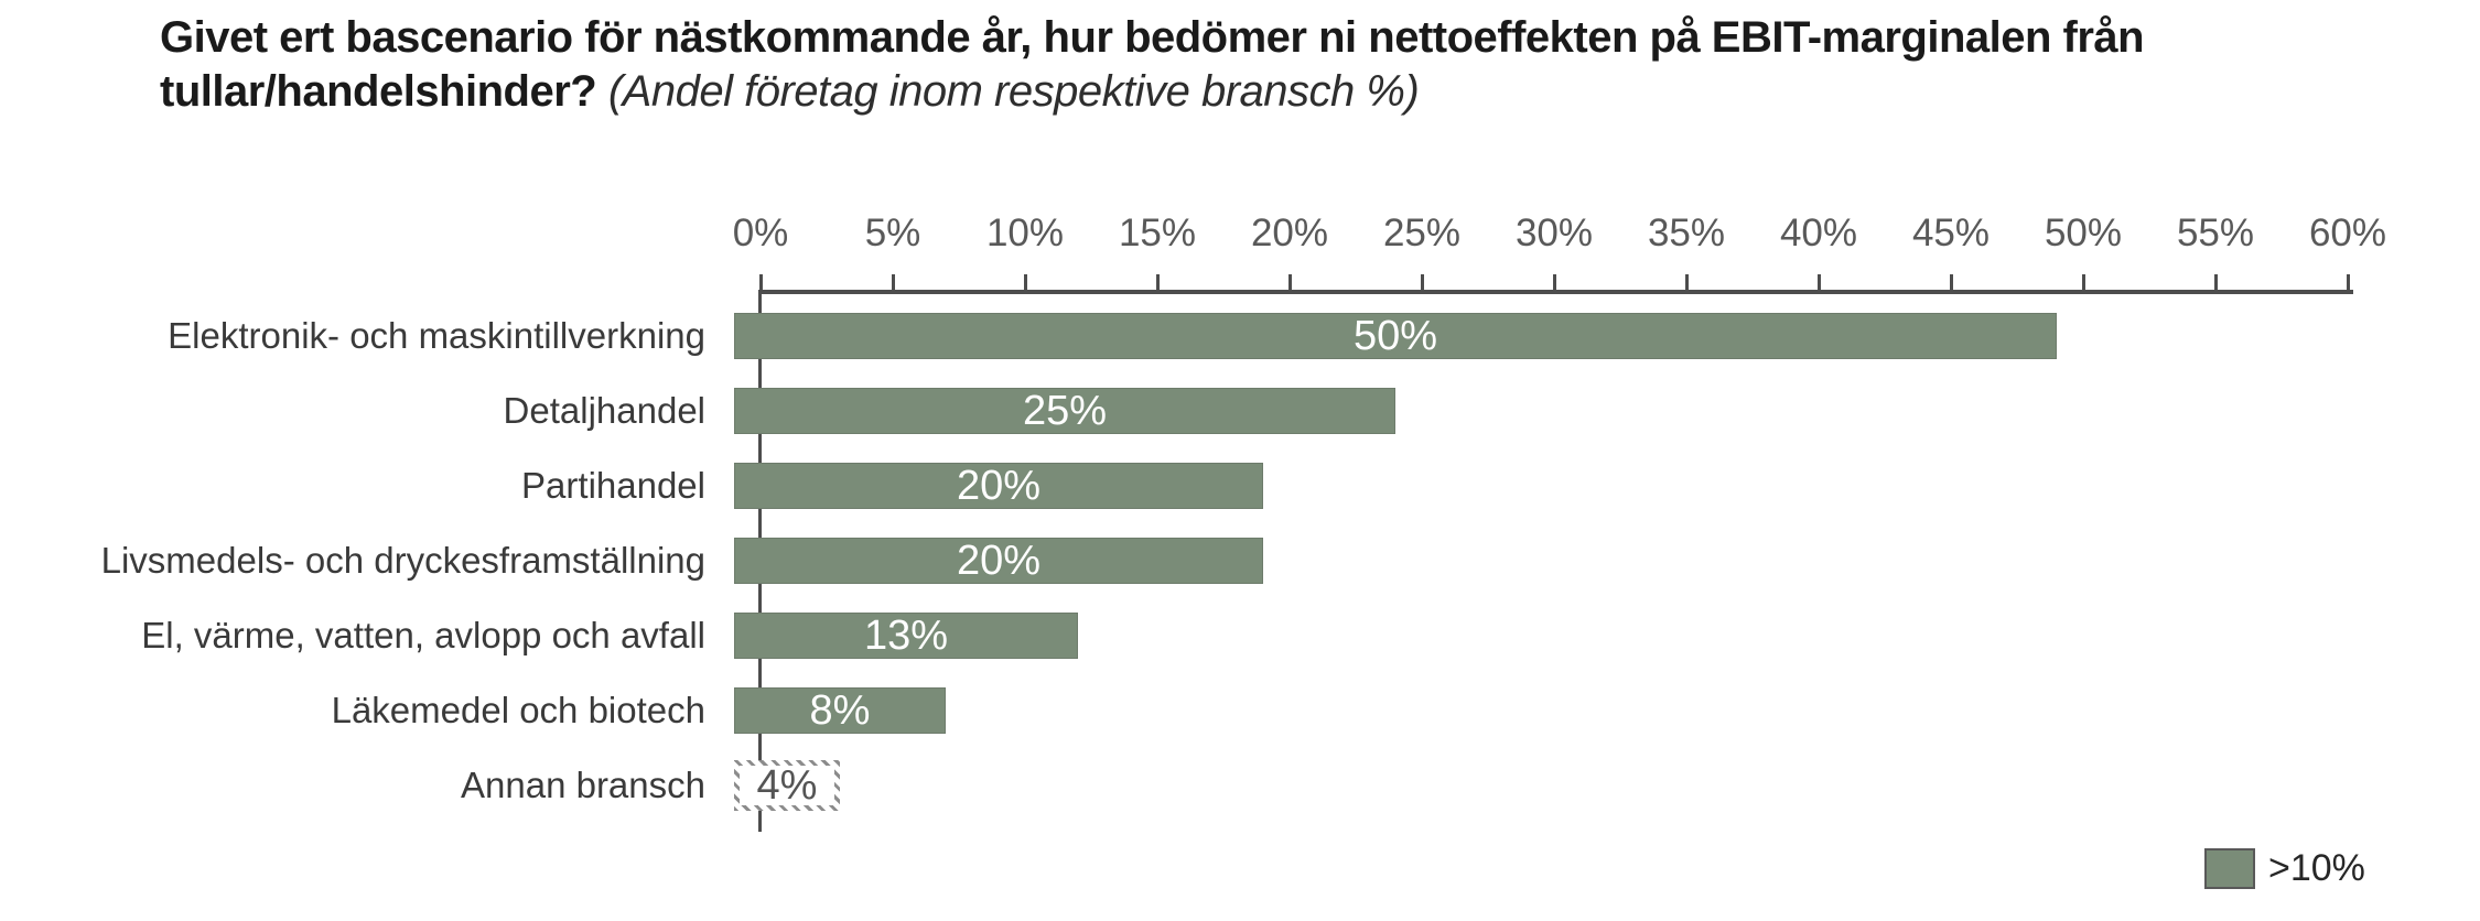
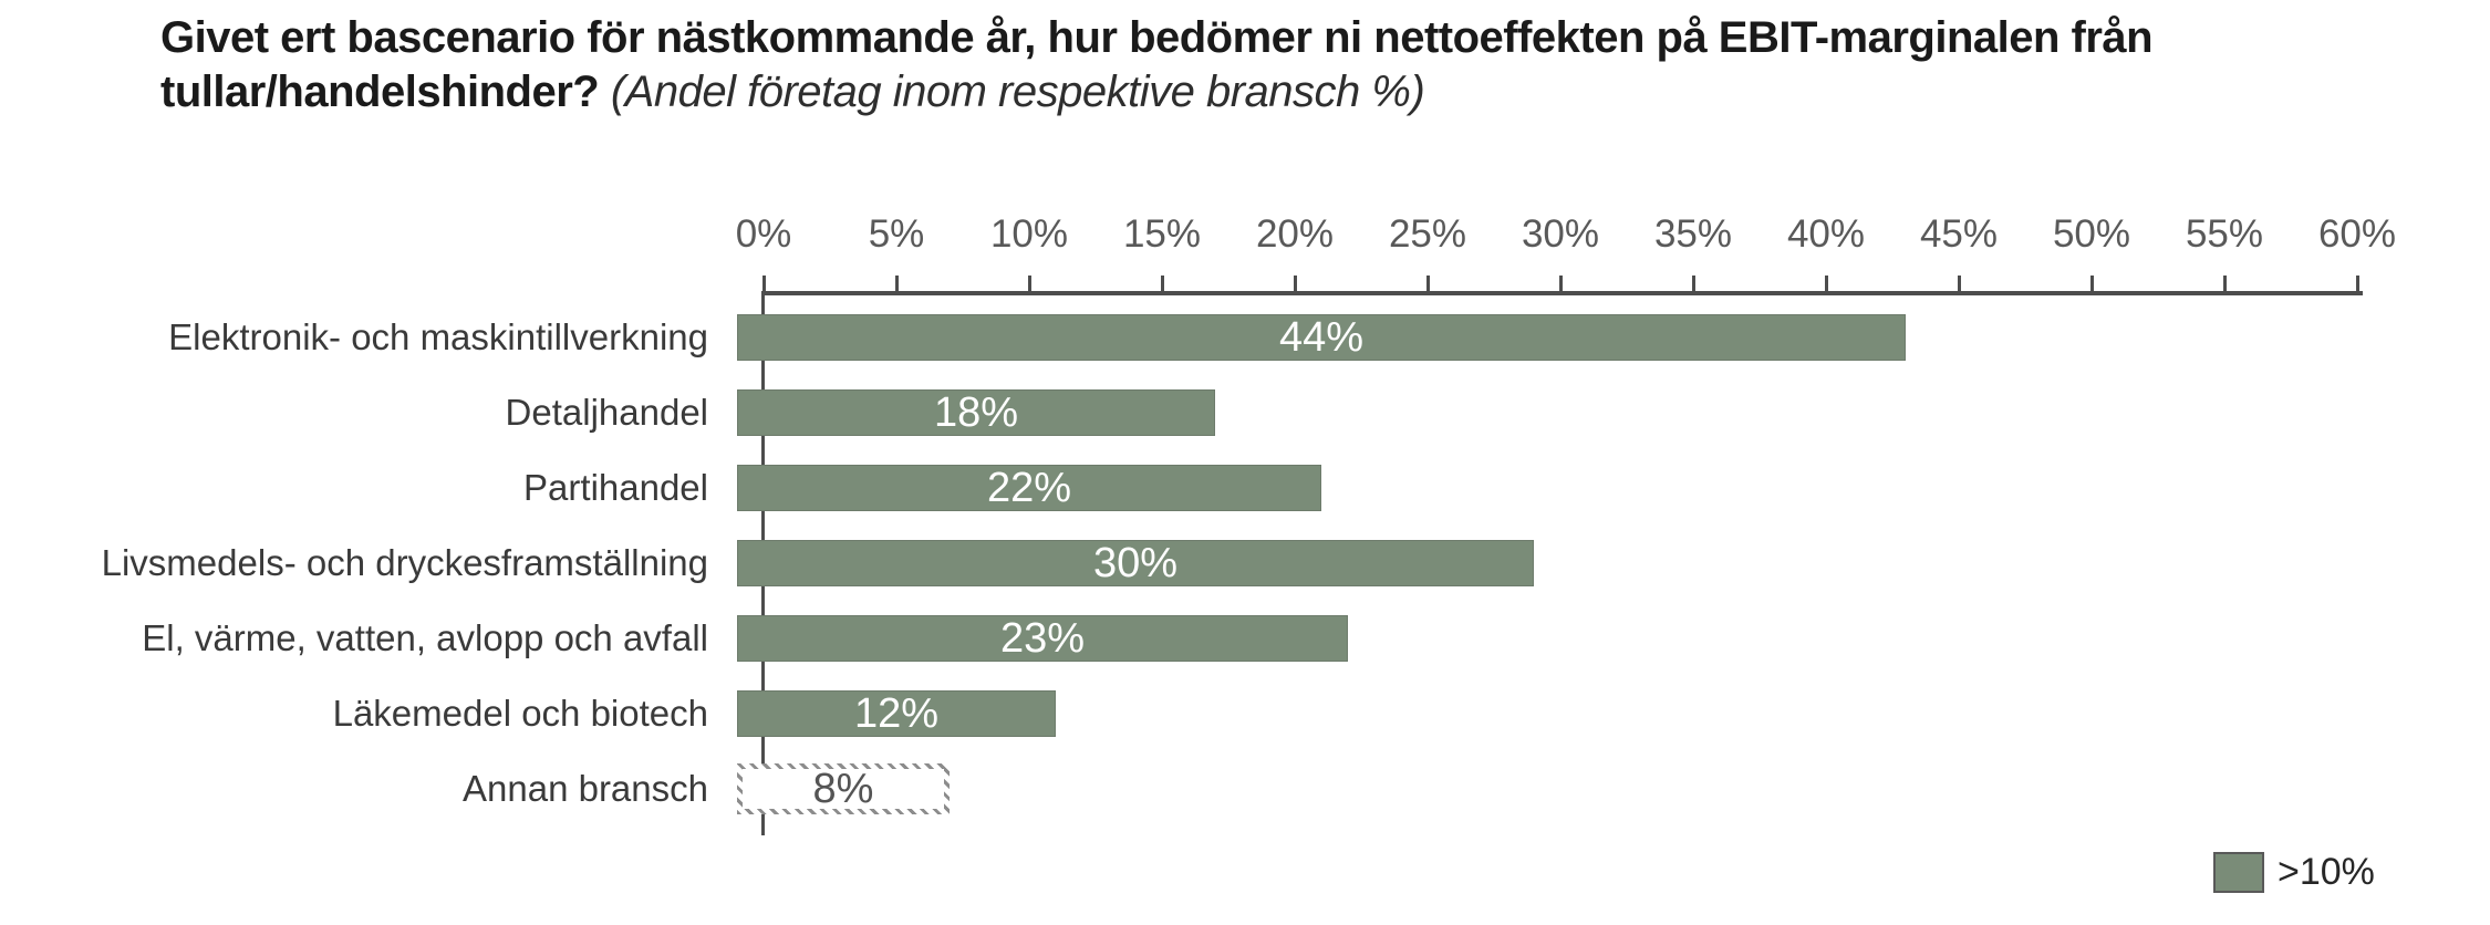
Elektronik- och maskintillverkning: 50% -> 44%
Detaljhandel: 25% -> 18%
Partihandel: 20% -> 22%
Livsmedels- och dryckesframställning: 20% -> 30%
El, värme, vatten, avlopp och avfall: 13% -> 23%
Läkemedel och biotech: 8% -> 12%
Annan bransch: 4% -> 8%
